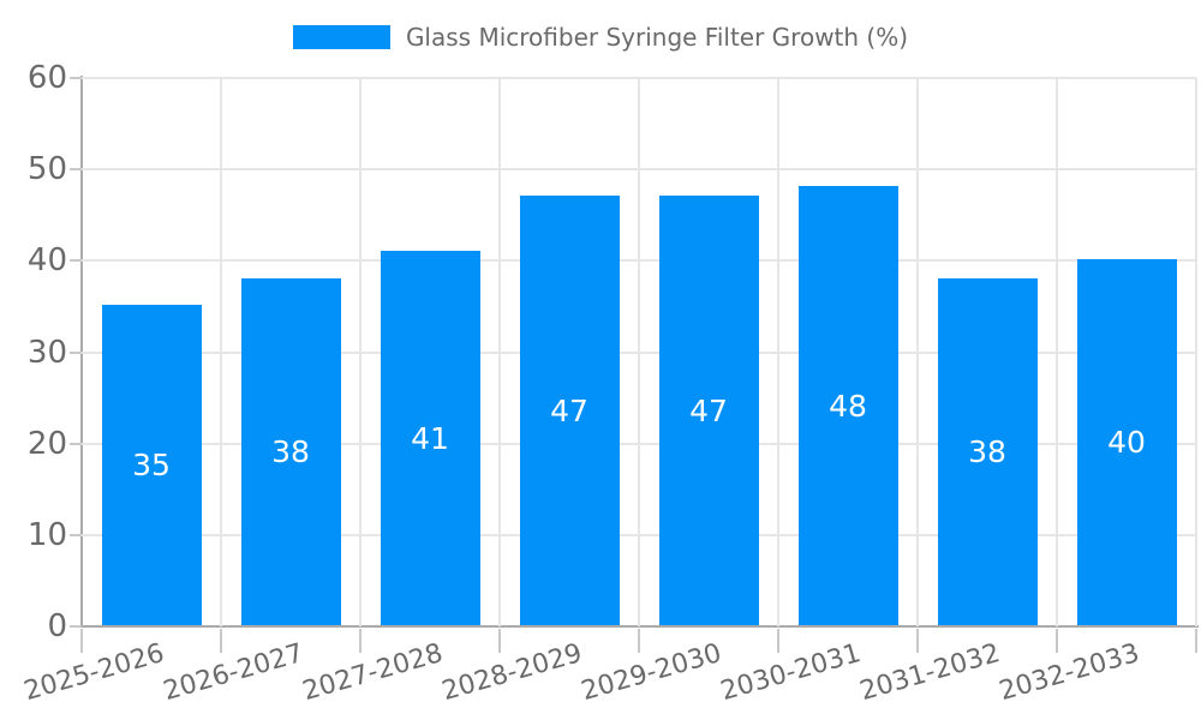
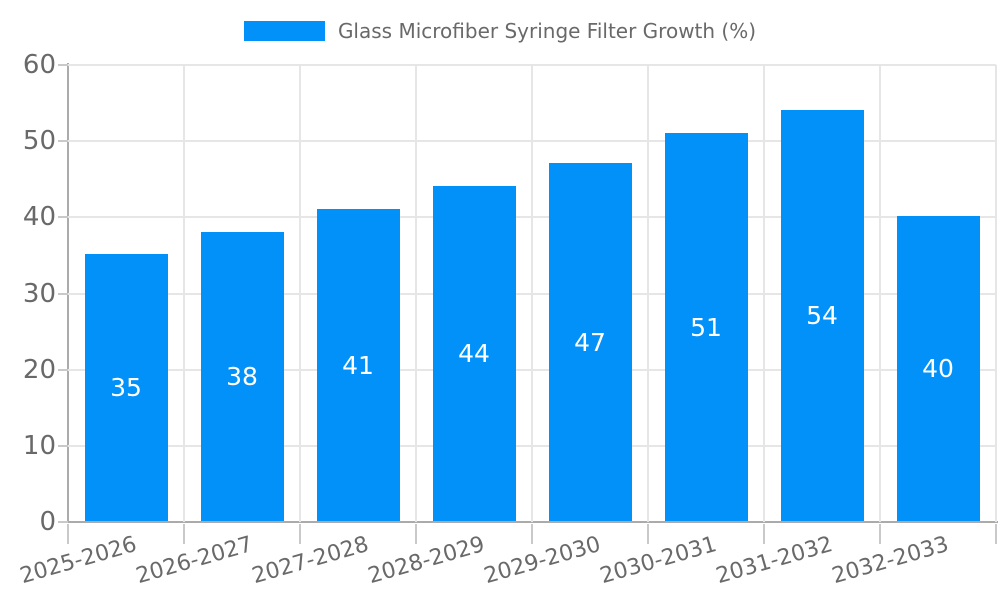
2028-2029: 47 -> 44
2030-2031: 48 -> 51
2031-2032: 38 -> 54
